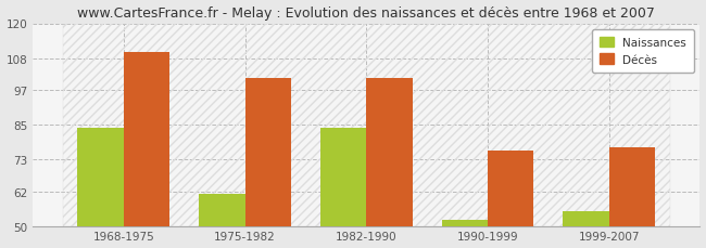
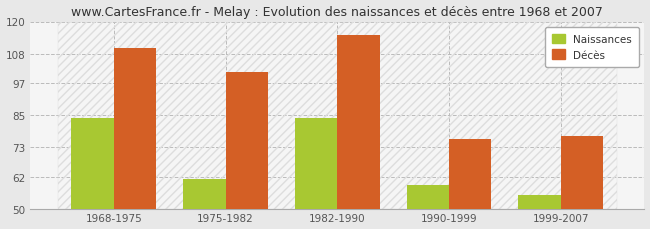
Décès/1982-1990: 101 -> 115
Naissances/1990-1999: 52 -> 59
